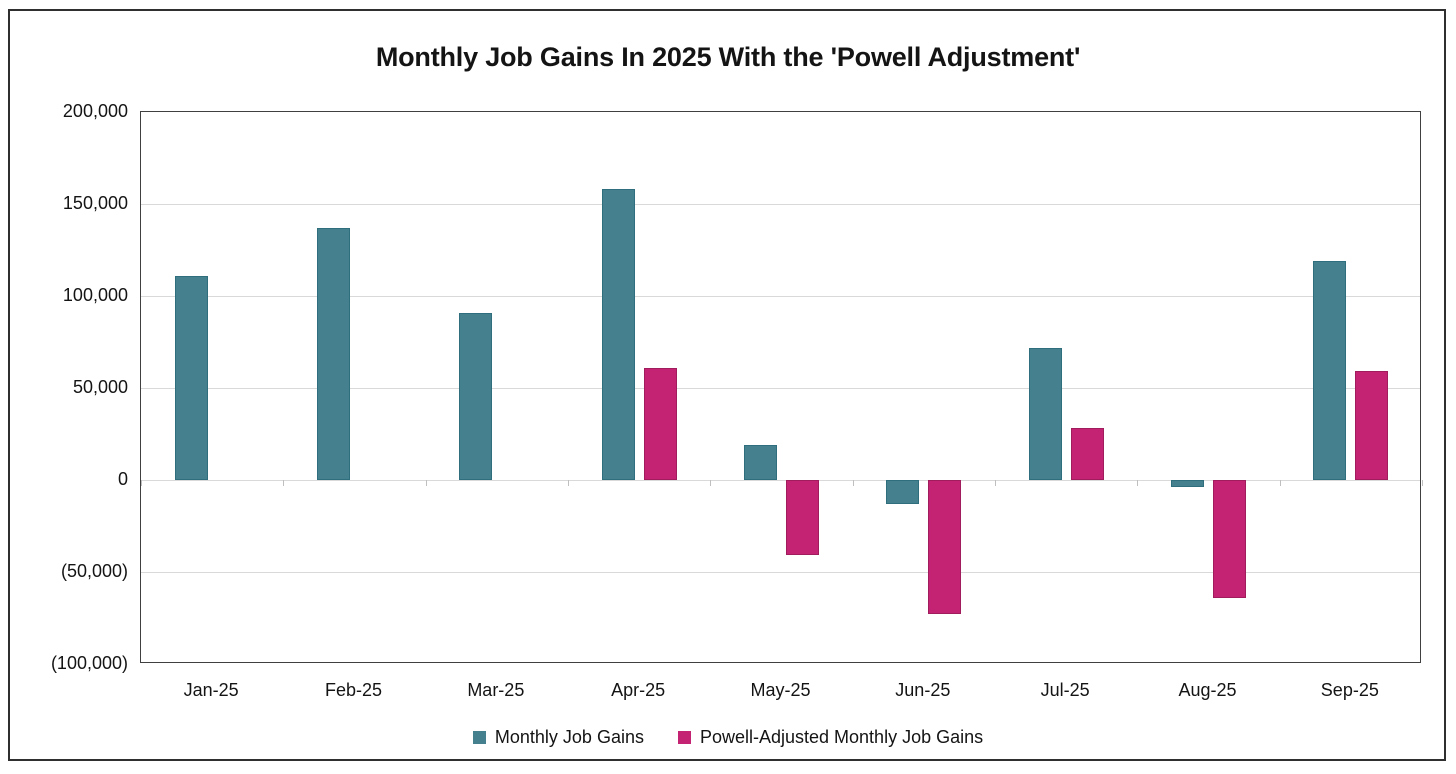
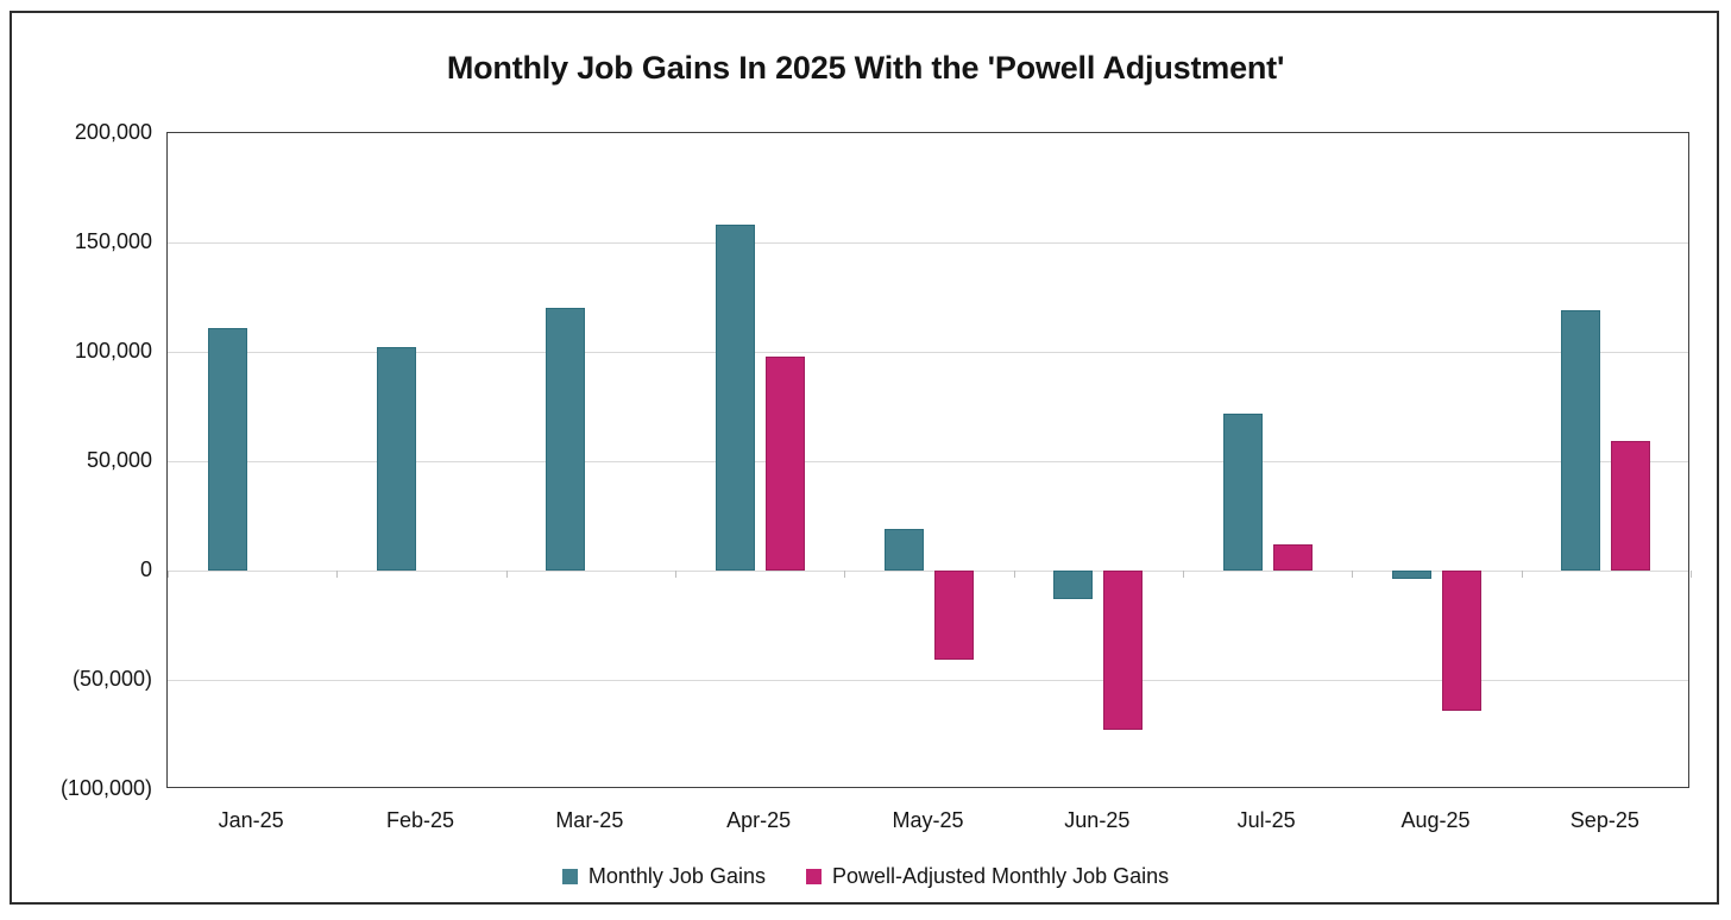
Monthly Job Gains/Feb-25: 137000 -> 102000
Monthly Job Gains/Mar-25: 91000 -> 120000
Powell-Adjusted Monthly Job Gains/Apr-25: 61000 -> 98000
Powell-Adjusted Monthly Job Gains/Jul-25: 28000 -> 12000
